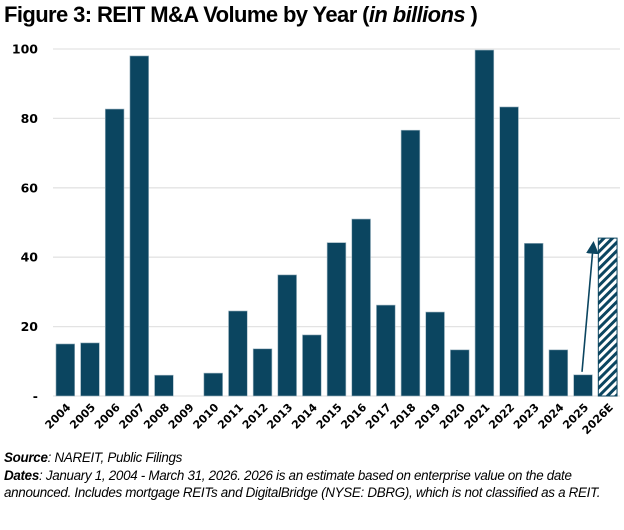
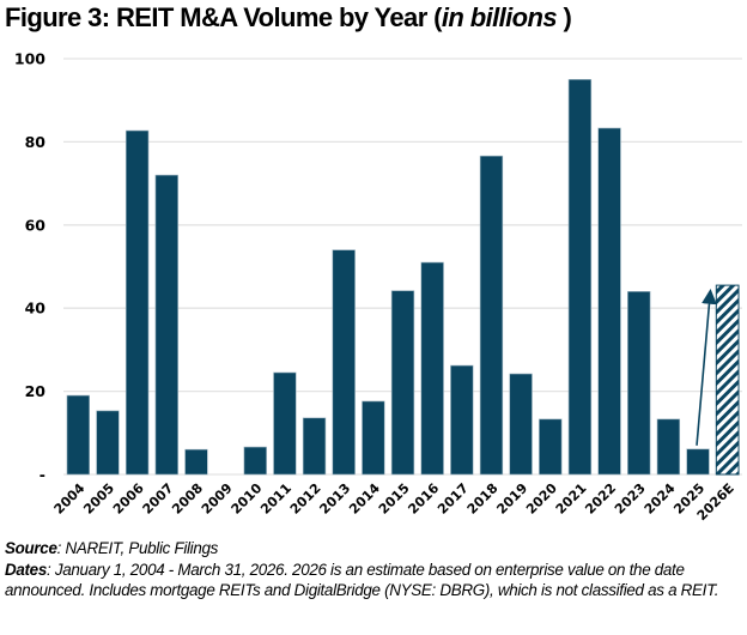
2004: 15 -> 19
2007: 98 -> 72
2013: 35 -> 54
2021: 100 -> 95
